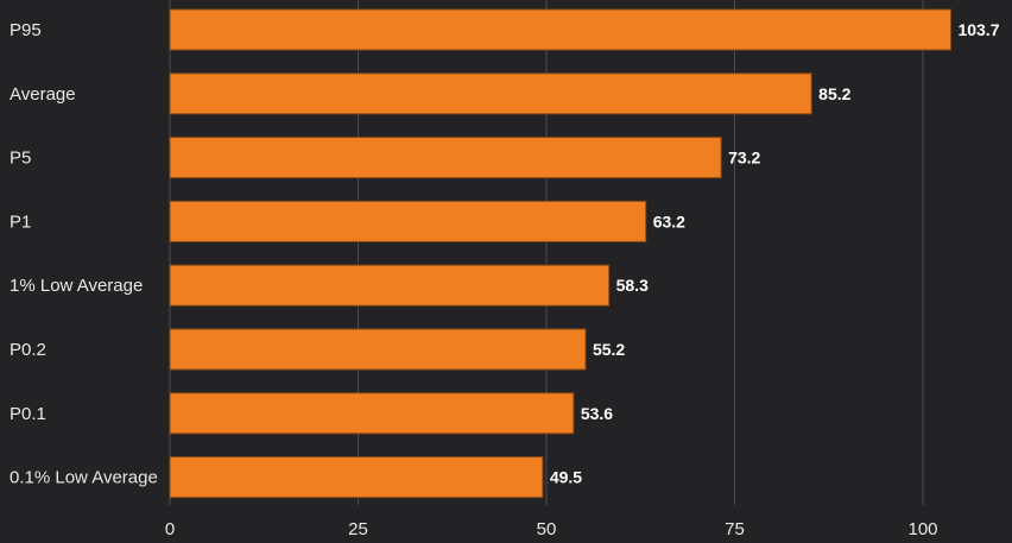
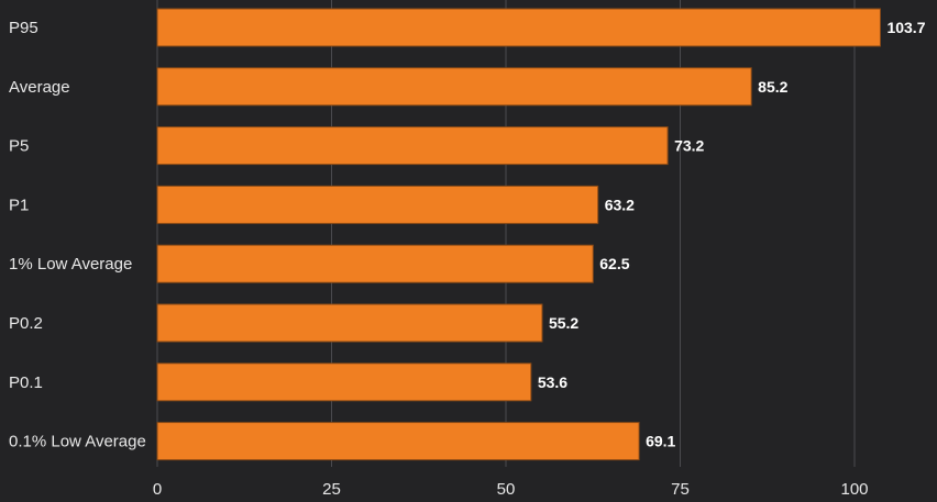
1% Low Average: 58.3 -> 62.5
0.1% Low Average: 49.5 -> 69.1
